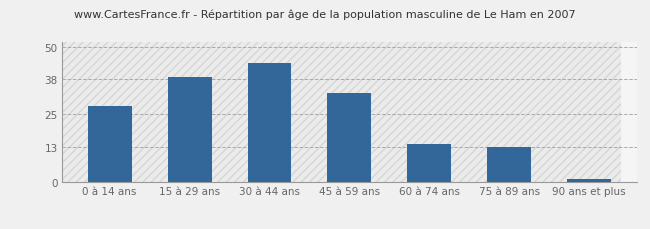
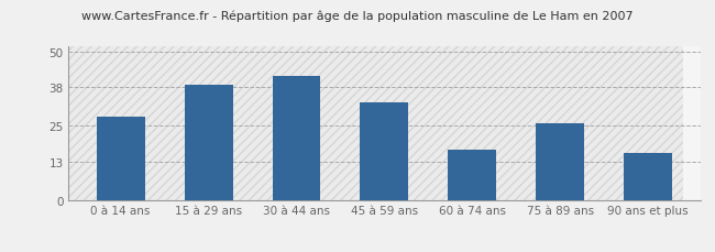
30 à 44 ans: 44 -> 42
60 à 74 ans: 14 -> 17
75 à 89 ans: 13 -> 26
90 ans et plus: 1 -> 16
